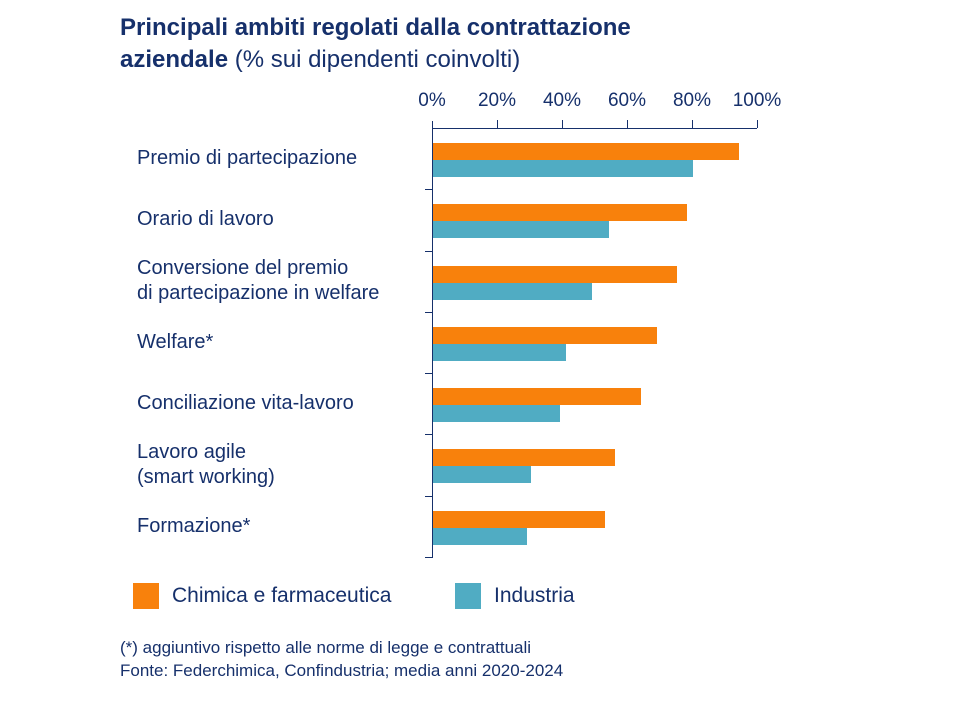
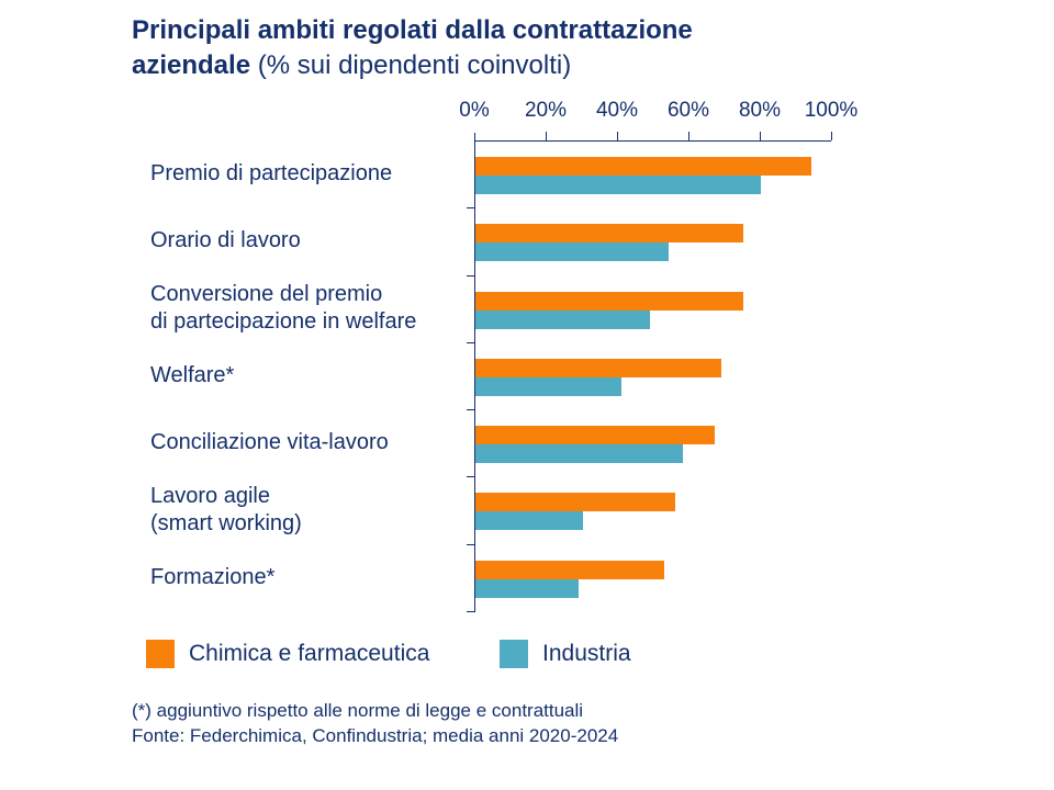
Chimica e farmaceutica/Orario di lavoro: 78% -> 75%
Chimica e farmaceutica/Conciliazione vita-lavoro: 64% -> 67%
Industria/Conciliazione vita-lavoro: 39% -> 58%
